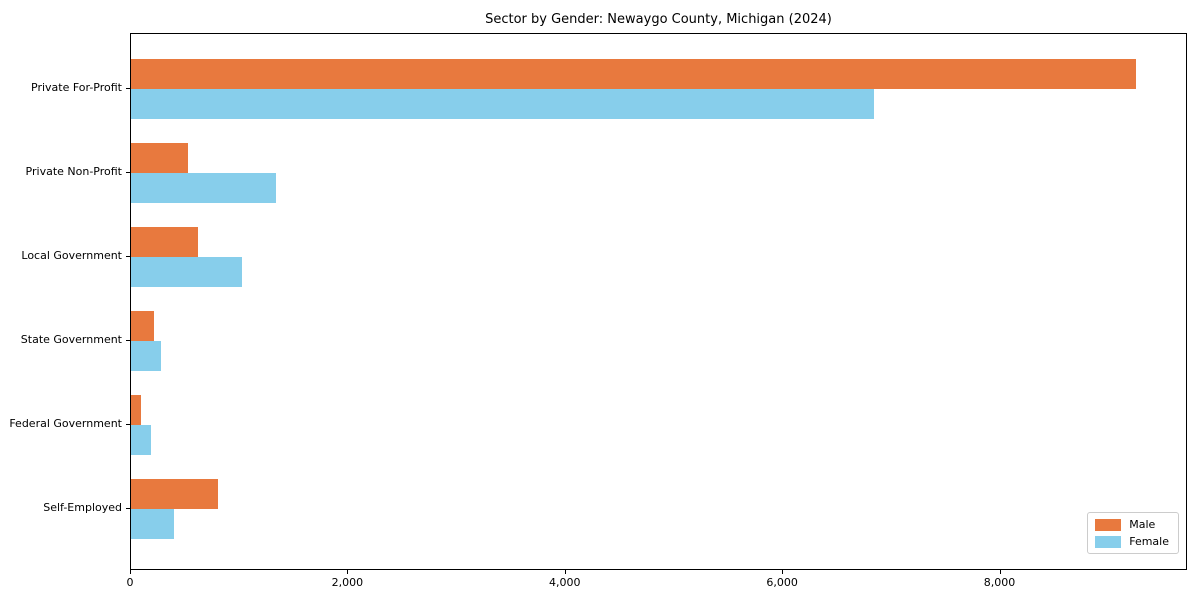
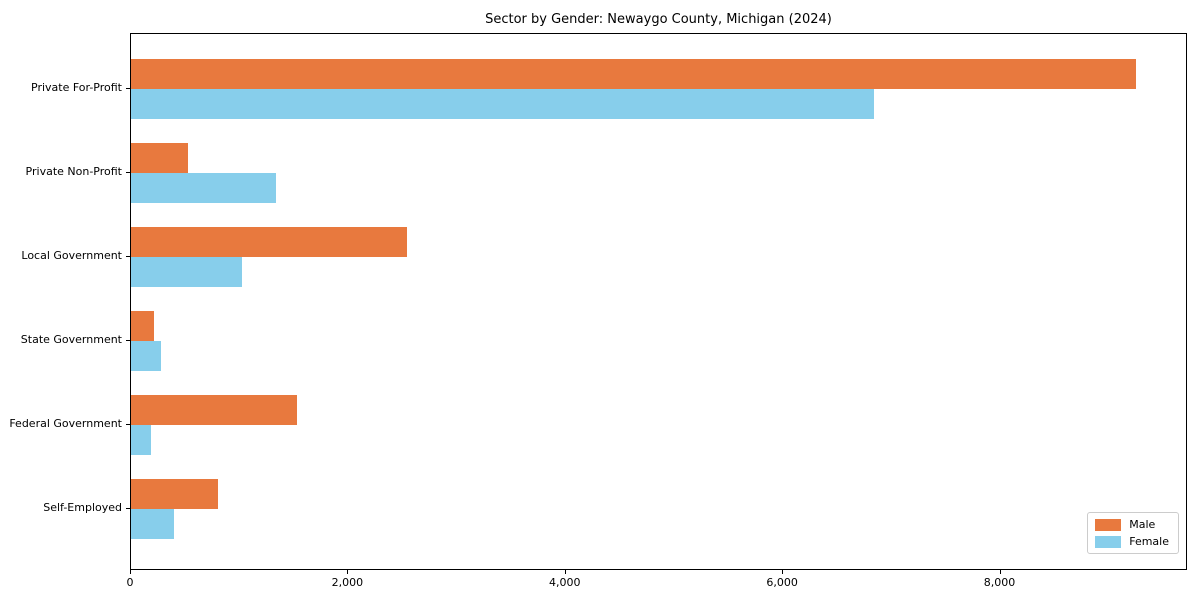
Male/Local Government: 620 -> 2540
Male/Federal Government: 90 -> 1530
